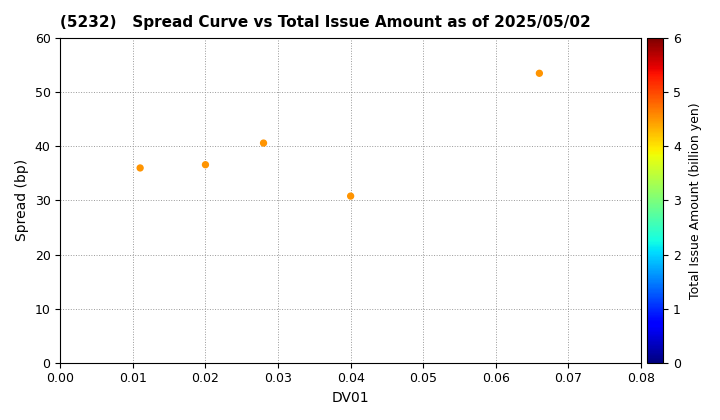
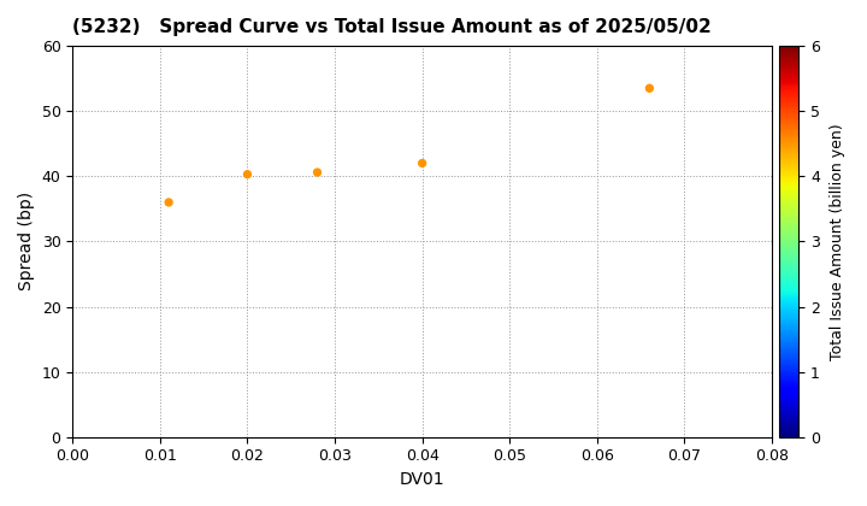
0.02: 36.6 -> 40.3
0.04: 30.8 -> 42.0
